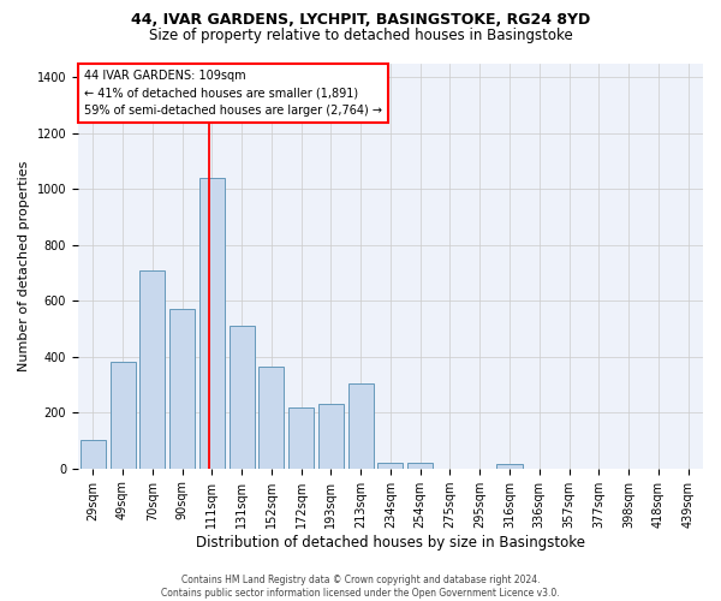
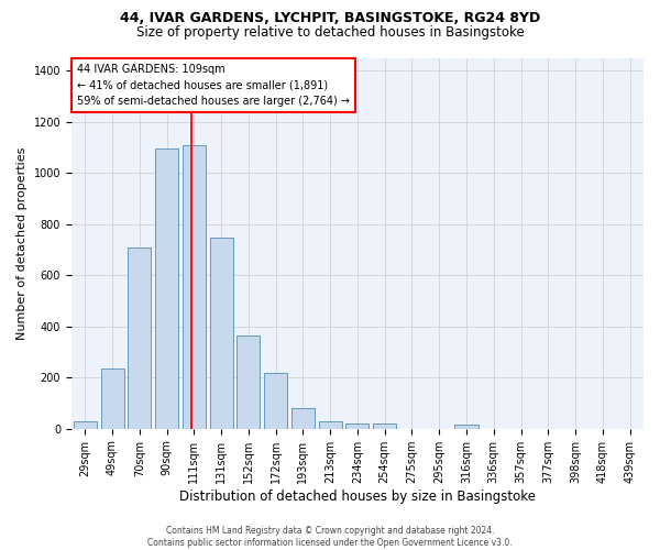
29sqm: 100 -> 30
49sqm: 380 -> 235
90sqm: 570 -> 1095
111sqm: 1040 -> 1110
131sqm: 510 -> 745
193sqm: 230 -> 80
213sqm: 305 -> 30
